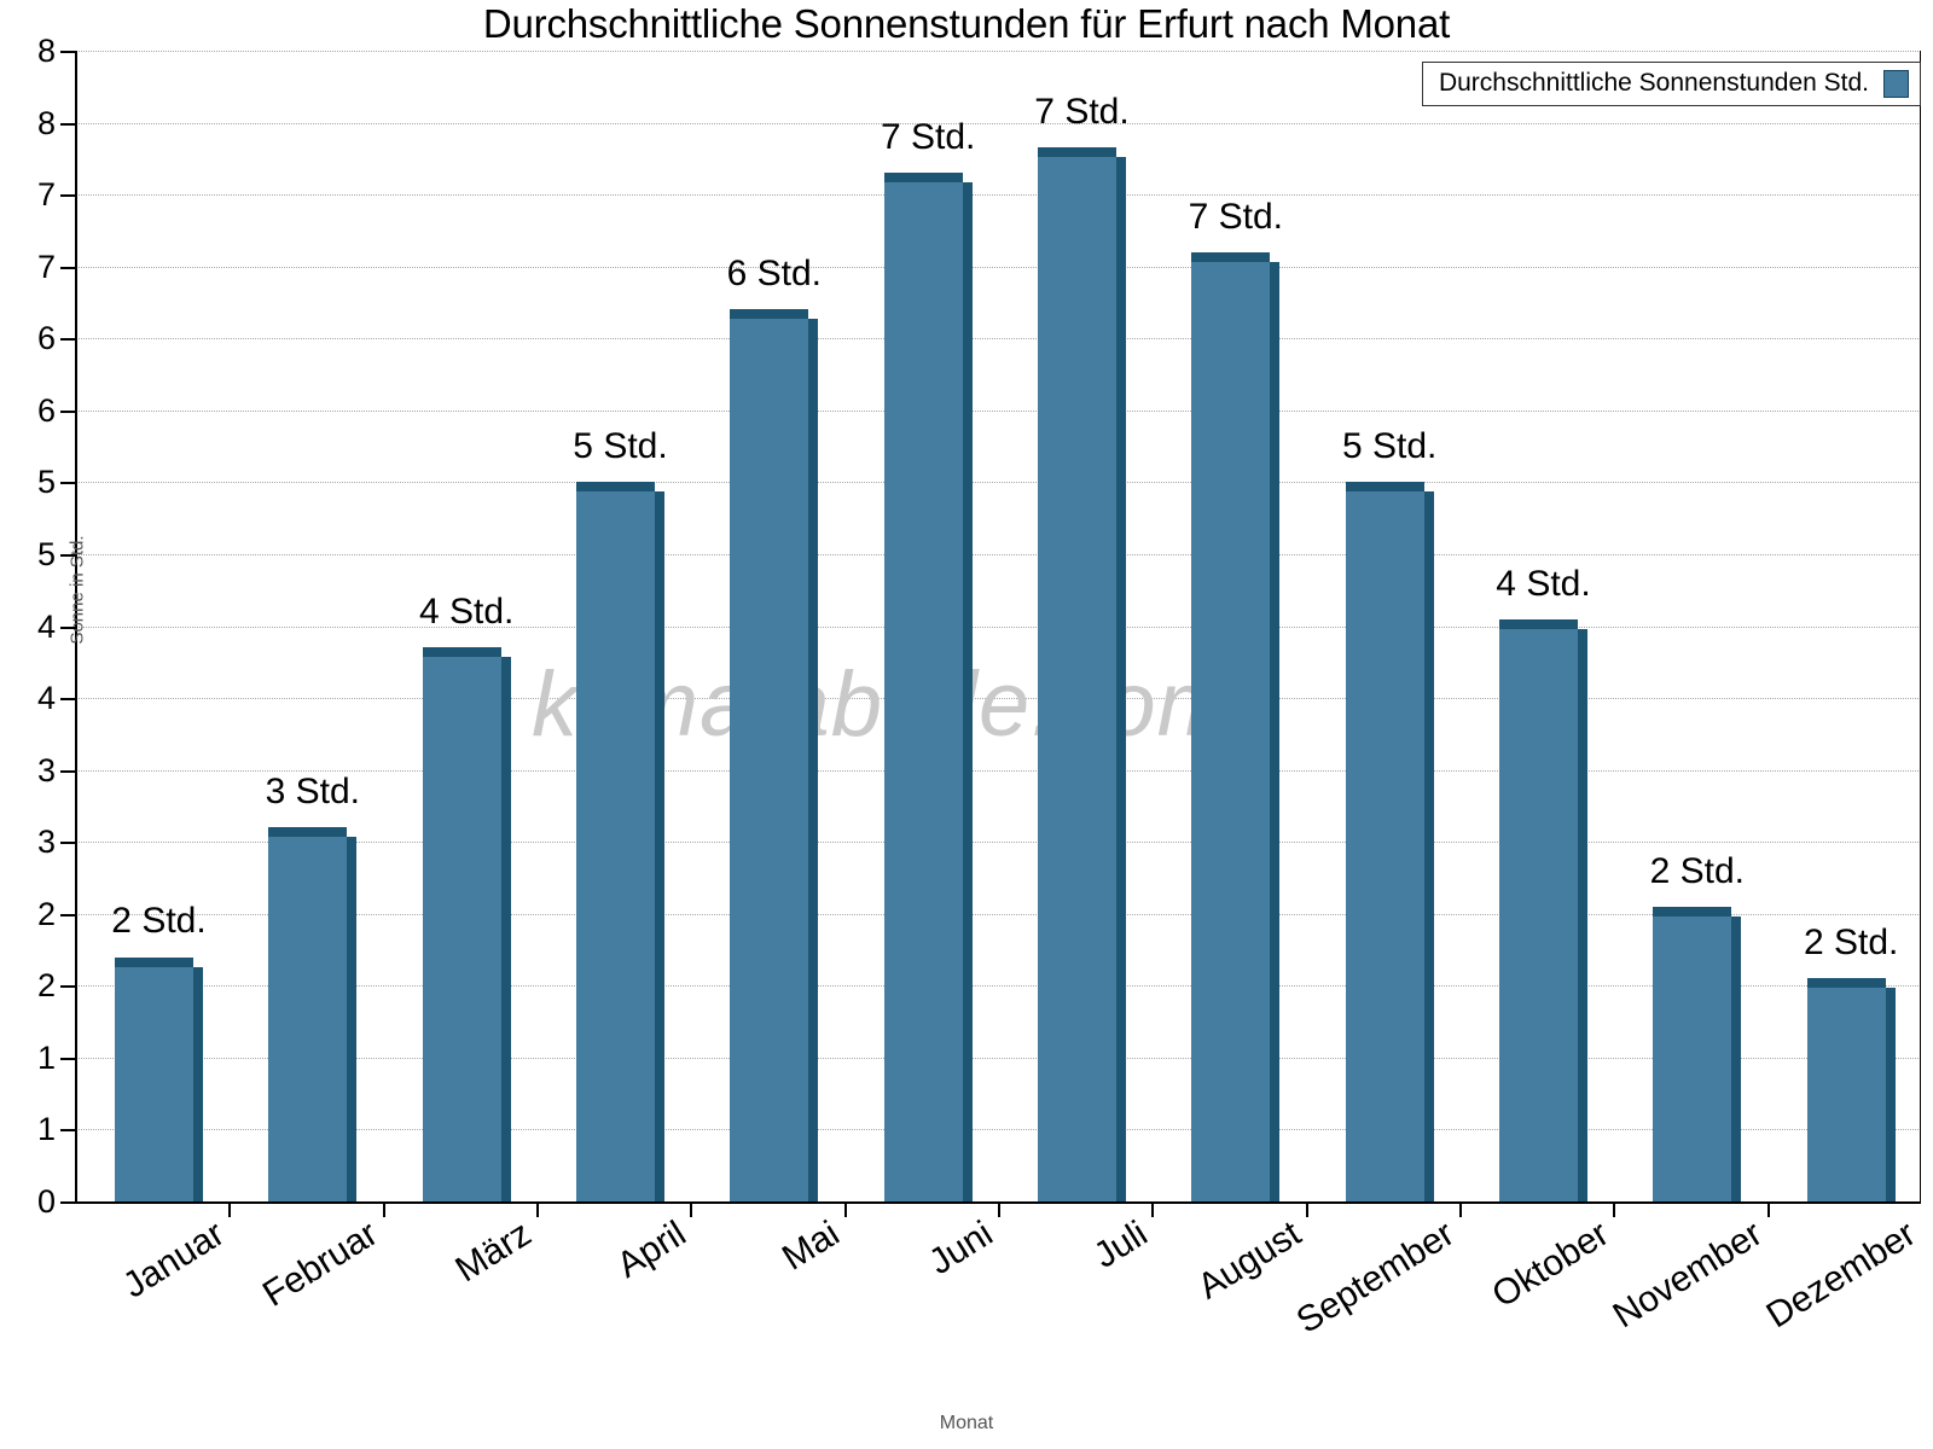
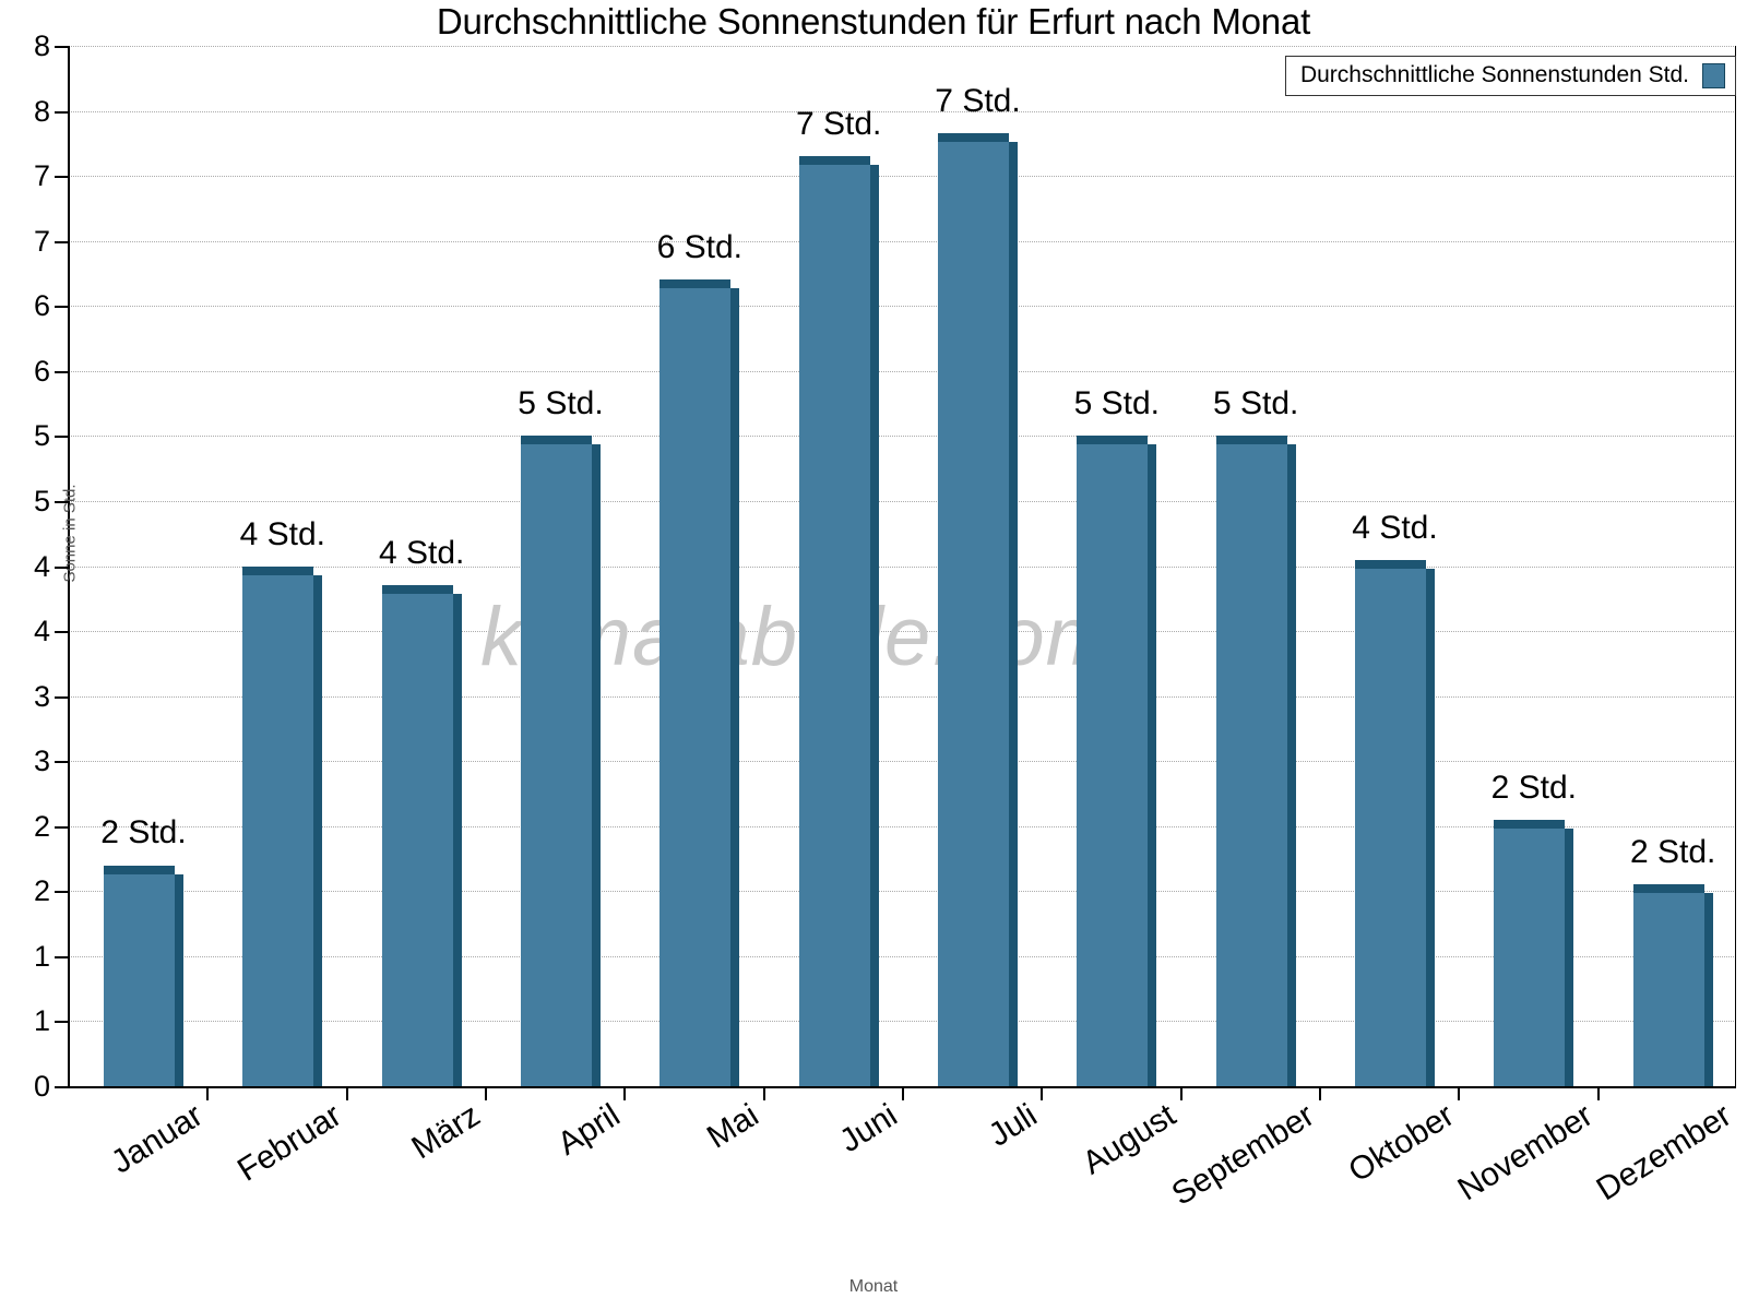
Februar: 3 -> 4
August: 7 -> 5
